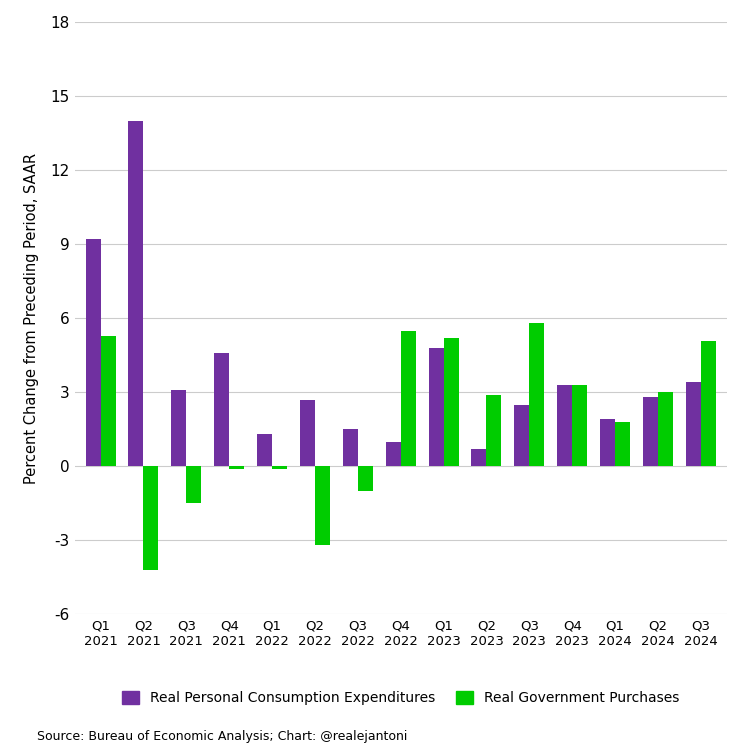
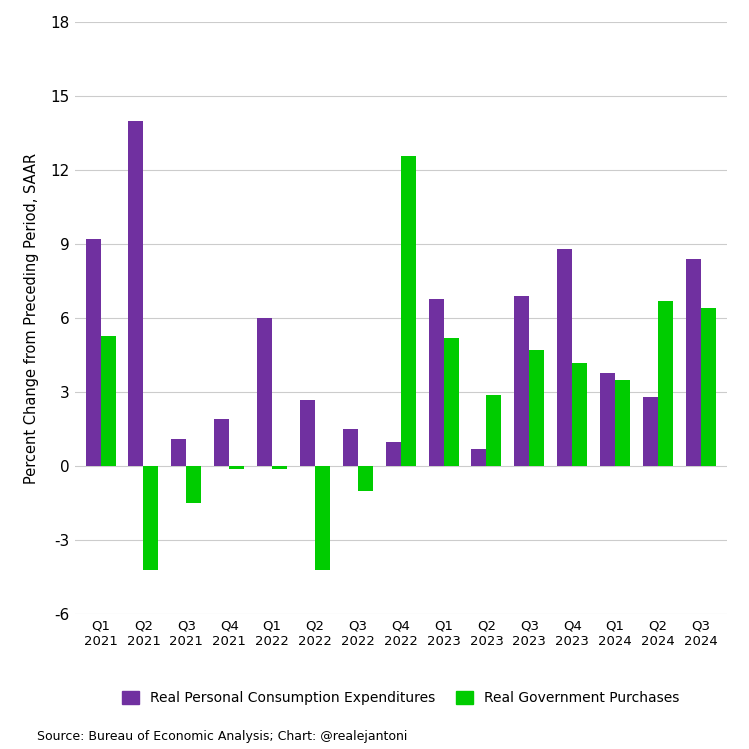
Real Personal Consumption Expenditures/Q3 2021: 3.1 -> 1.1
Real Personal Consumption Expenditures/Q4 2021: 4.6 -> 1.9
Real Personal Consumption Expenditures/Q1 2022: 1.3 -> 6.0
Real Government Purchases/Q2 2022: -3.2 -> -4.2
Real Government Purchases/Q4 2022: 5.5 -> 12.6
Real Personal Consumption Expenditures/Q1 2023: 4.8 -> 6.8
Real Personal Consumption Expenditures/Q3 2023: 2.5 -> 6.9
Real Government Purchases/Q3 2023: 5.8 -> 4.7
Real Personal Consumption Expenditures/Q4 2023: 3.3 -> 8.8
Real Government Purchases/Q4 2023: 3.3 -> 4.2
Real Personal Consumption Expenditures/Q1 2024: 1.9 -> 3.8
Real Government Purchases/Q1 2024: 1.8 -> 3.5
Real Government Purchases/Q2 2024: 3.0 -> 6.7
Real Personal Consumption Expenditures/Q3 2024: 3.4 -> 8.4
Real Government Purchases/Q3 2024: 5.1 -> 6.4
